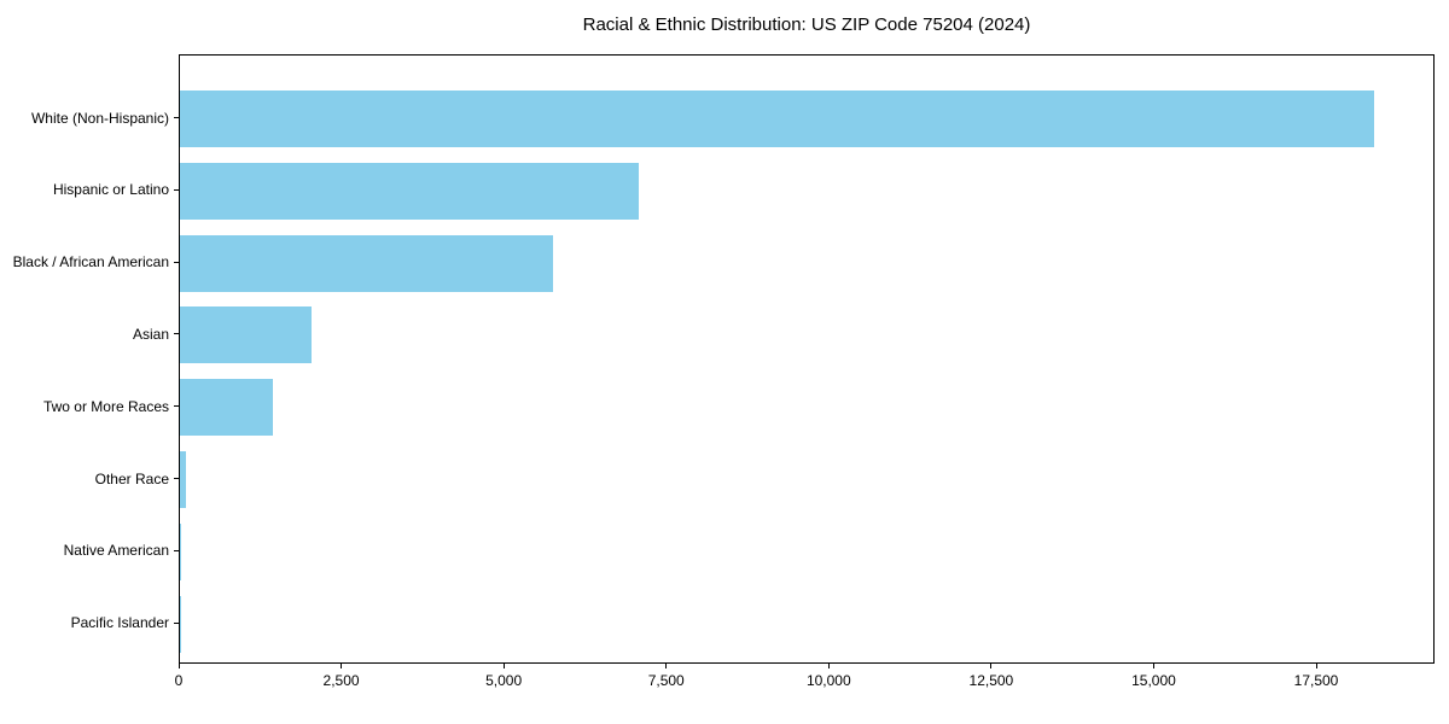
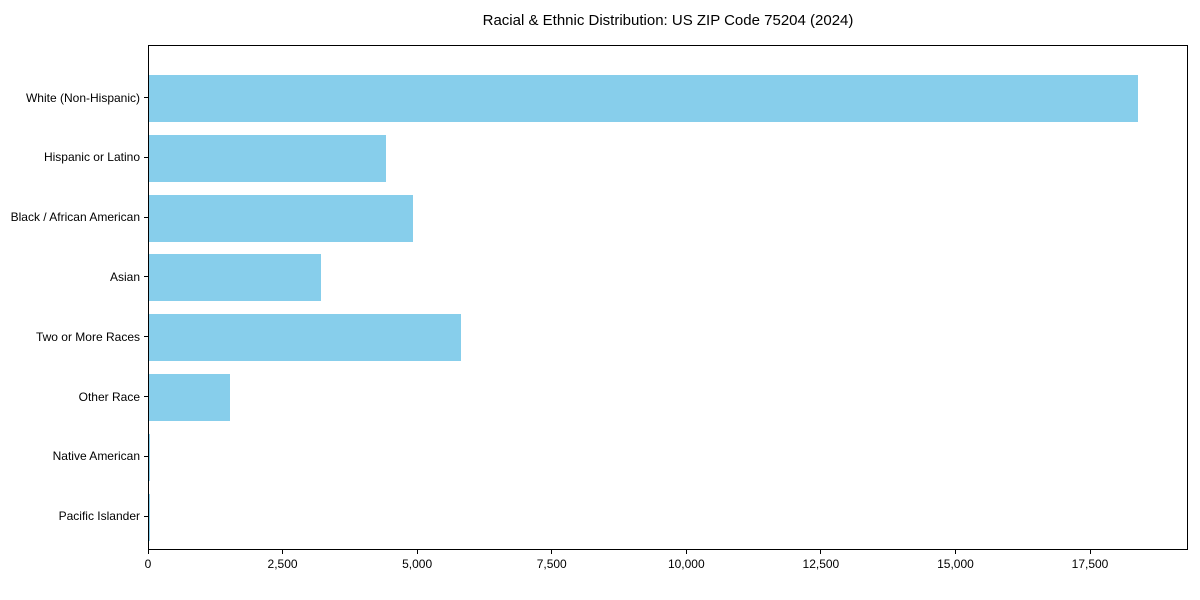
Hispanic or Latino: 7100 -> 4400
Black / African American: 5700 -> 4900
Asian: 2000 -> 3200
Two or More Races: 1400 -> 5800
Other Race: 100 -> 1500
